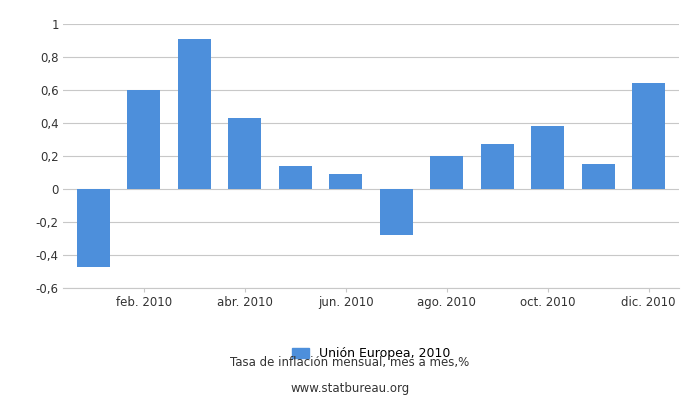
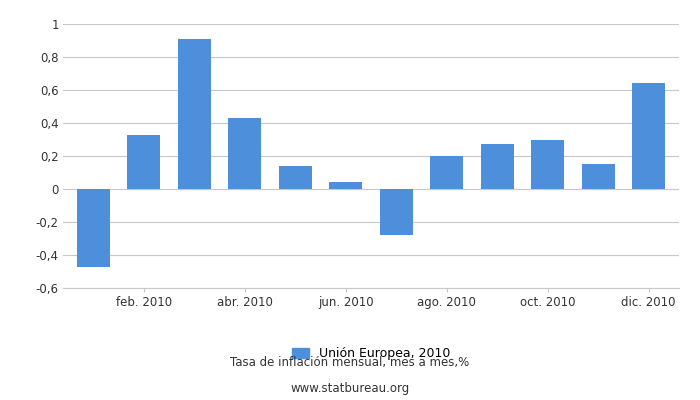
feb. 2010: 0,60 -> 0,33
jun. 2010: 0,09 -> 0,04
oct. 2010: 0,38 -> 0,30
